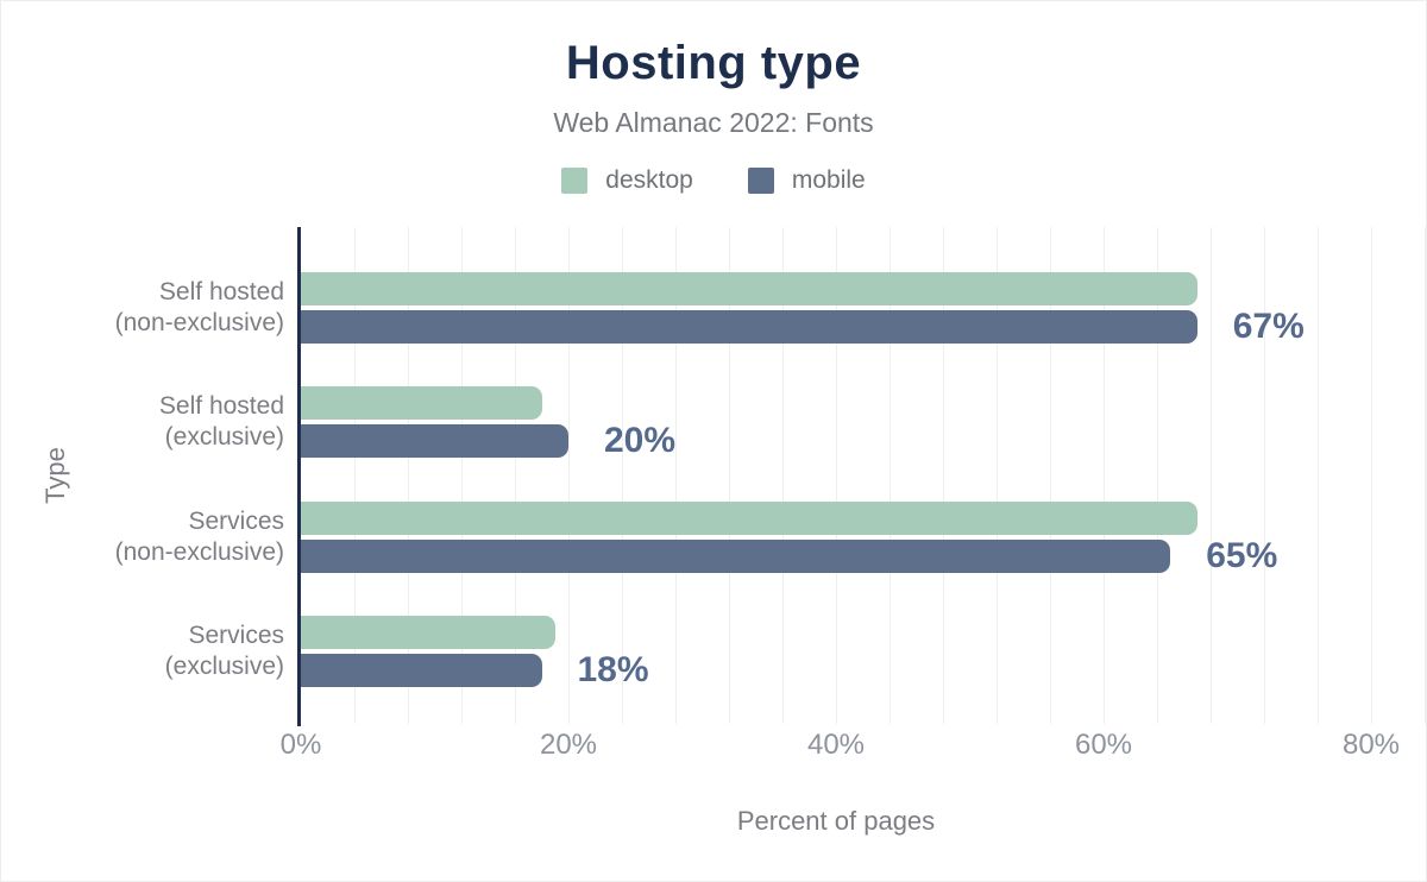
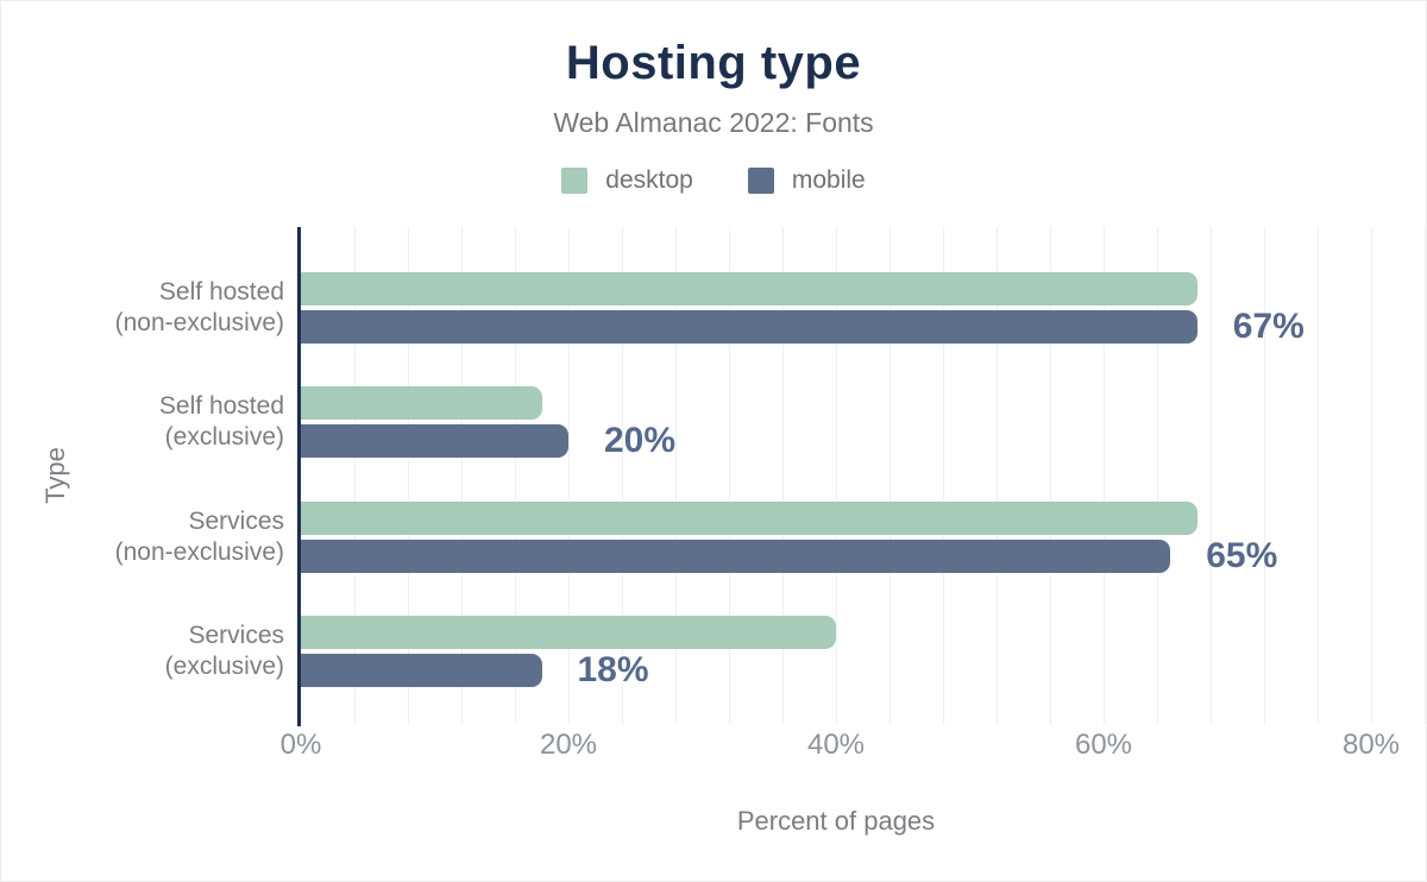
desktop/Services (exclusive): 19% -> 40%
